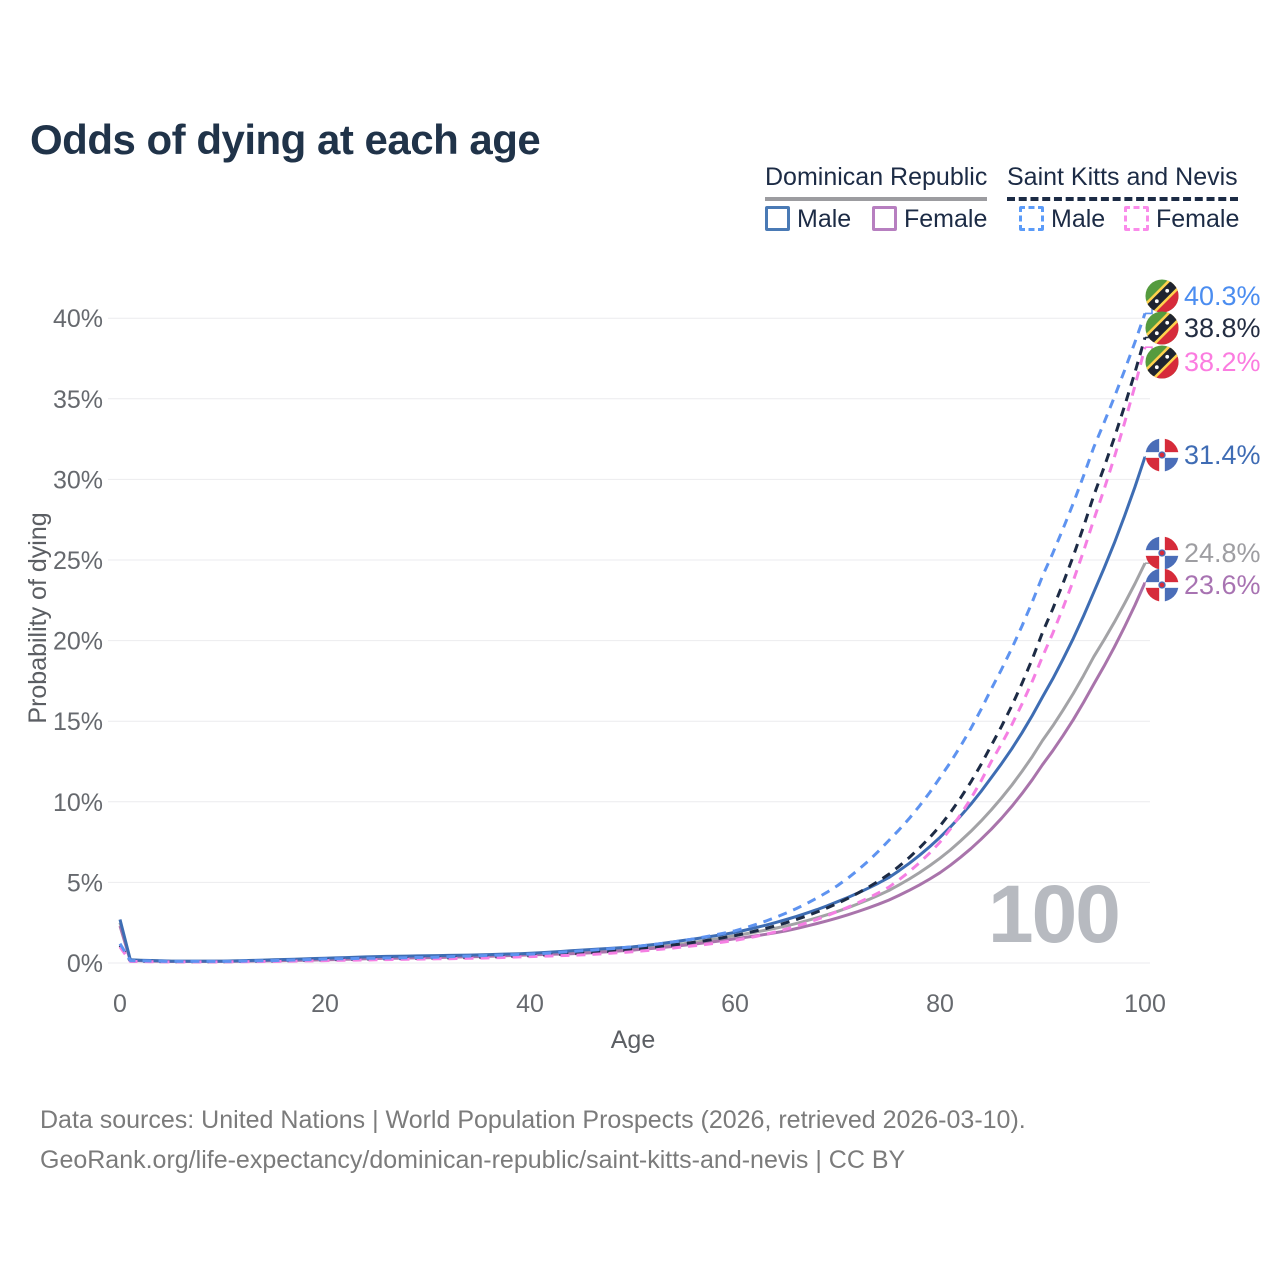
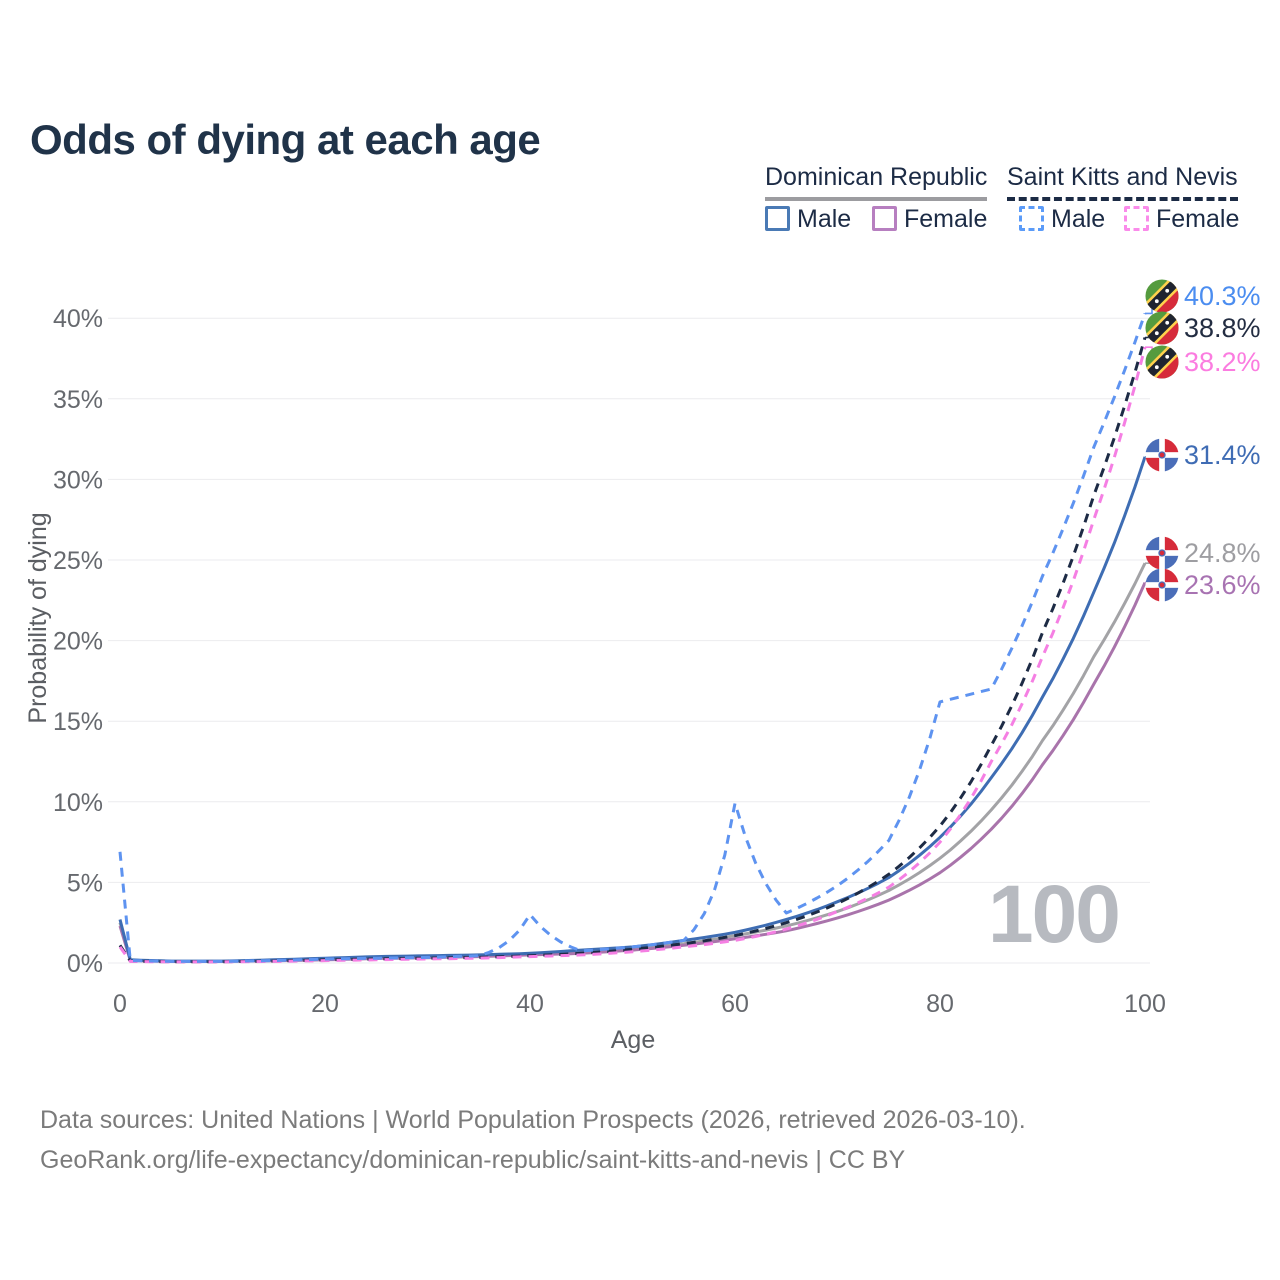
Saint Kitts and Nevis Male/0: 1.2% -> 6.9%
Saint Kitts and Nevis Male/40: 0.6% -> 3.0%
Saint Kitts and Nevis Male/60: 2.0% -> 9.9%
Saint Kitts and Nevis Male/80: 11.5% -> 16.2%
